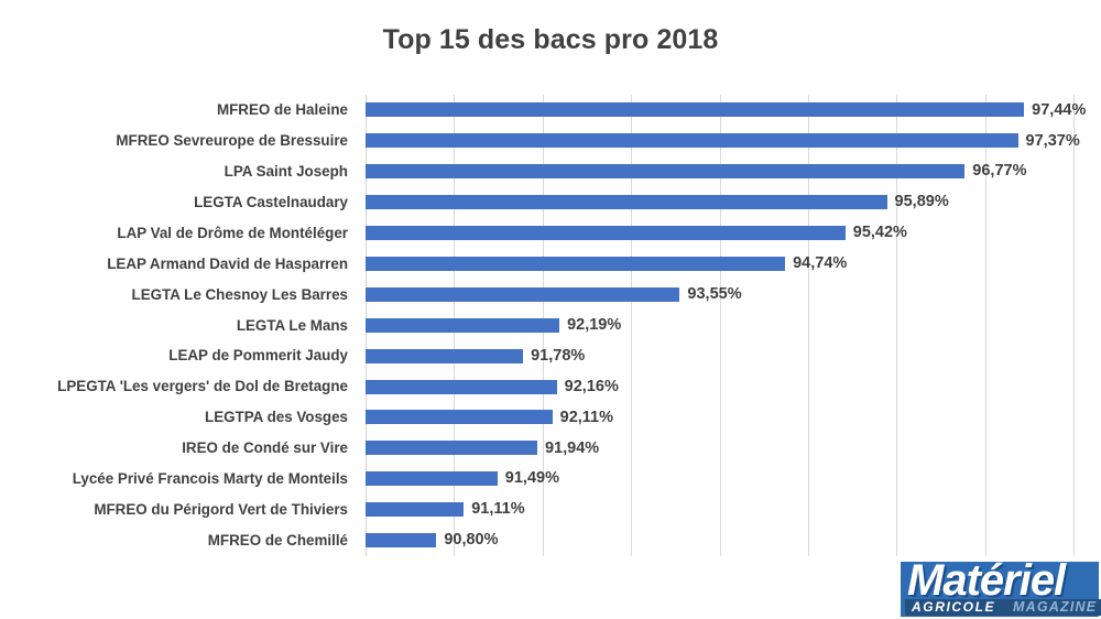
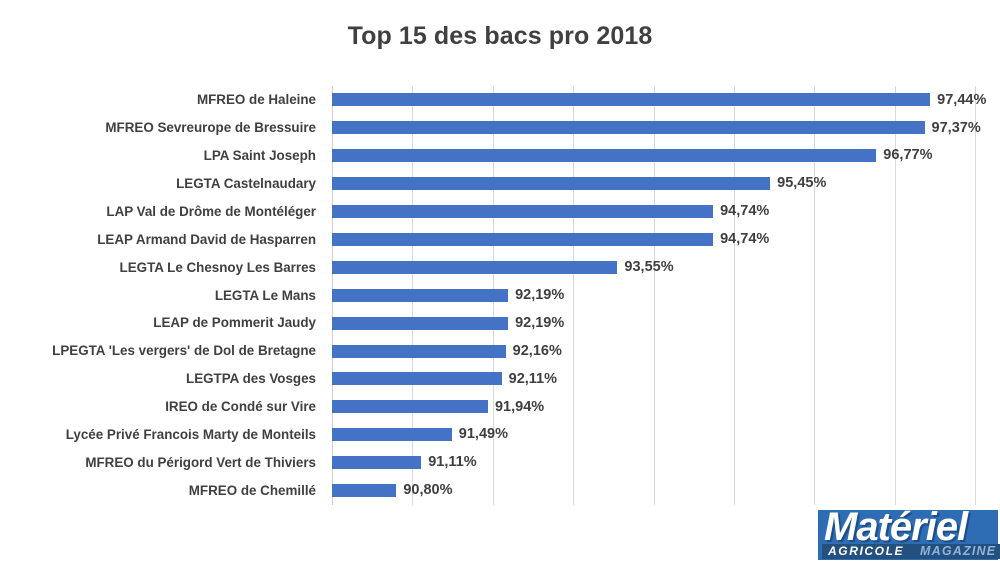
LEGTA Castelnaudary: 95,89% -> 95,45%
LAP Val de Drôme de Montéléger: 95,42% -> 94,74%
LEAP de Pommerit Jaudy: 91,78% -> 92,19%
